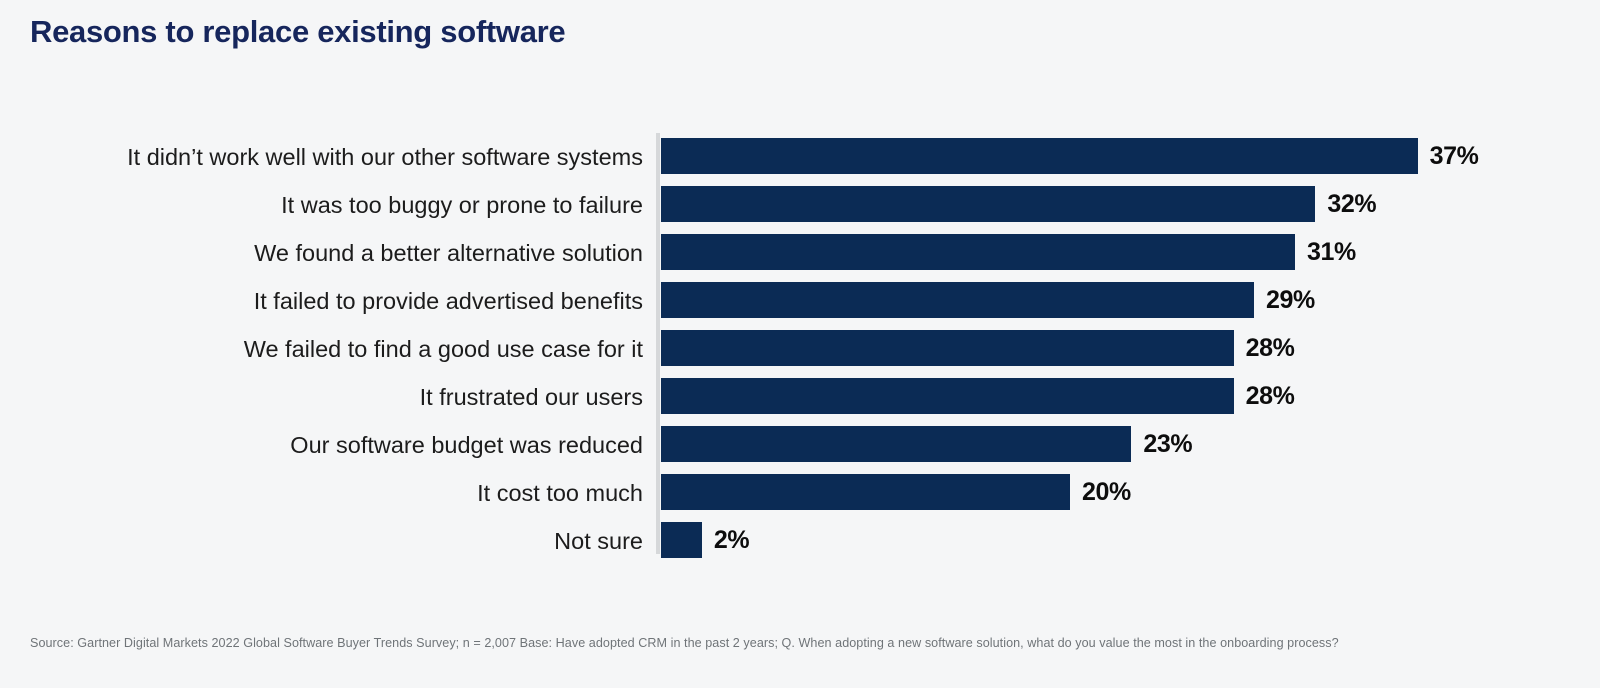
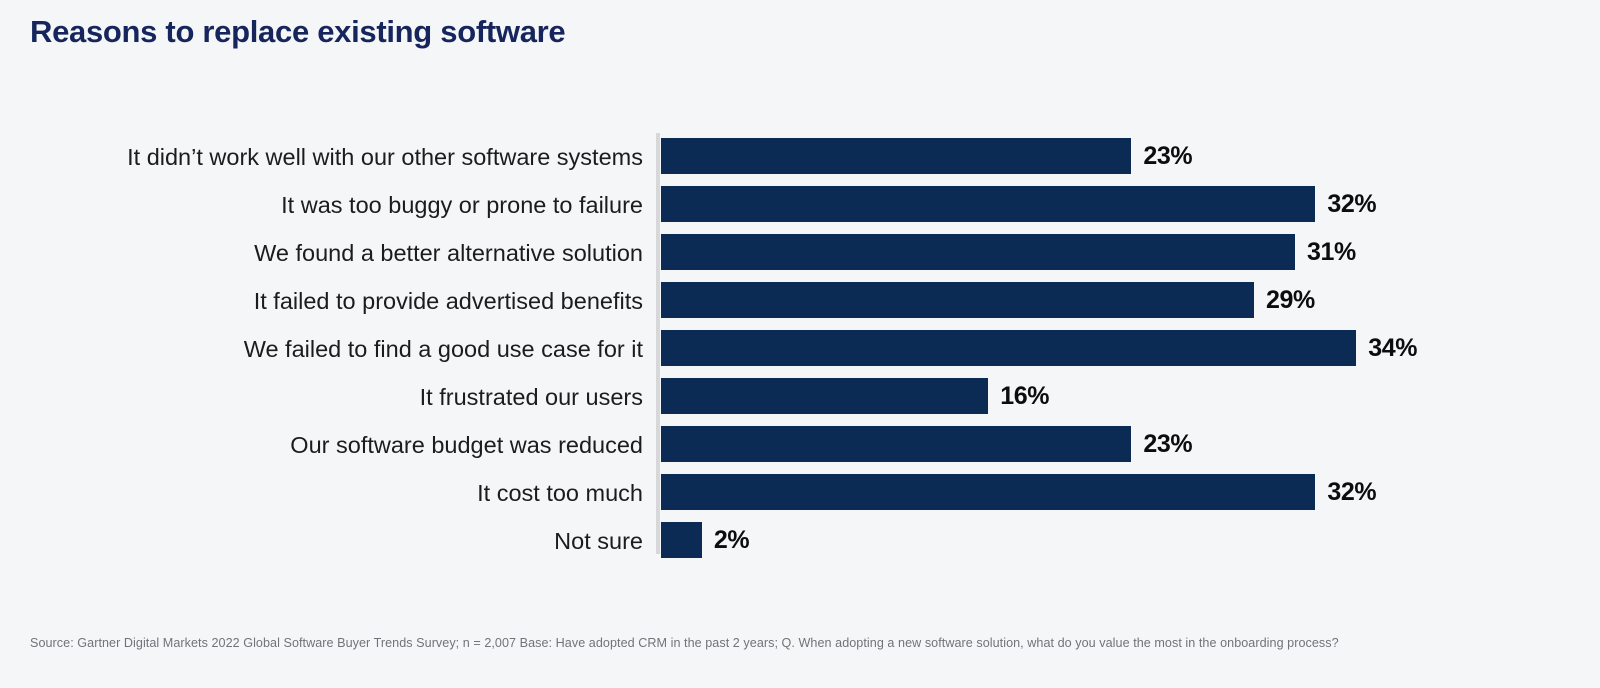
It didn’t work well with our other software systems: 37% -> 23%
We failed to find a good use case for it: 28% -> 34%
It frustrated our users: 28% -> 16%
It cost too much: 20% -> 32%
